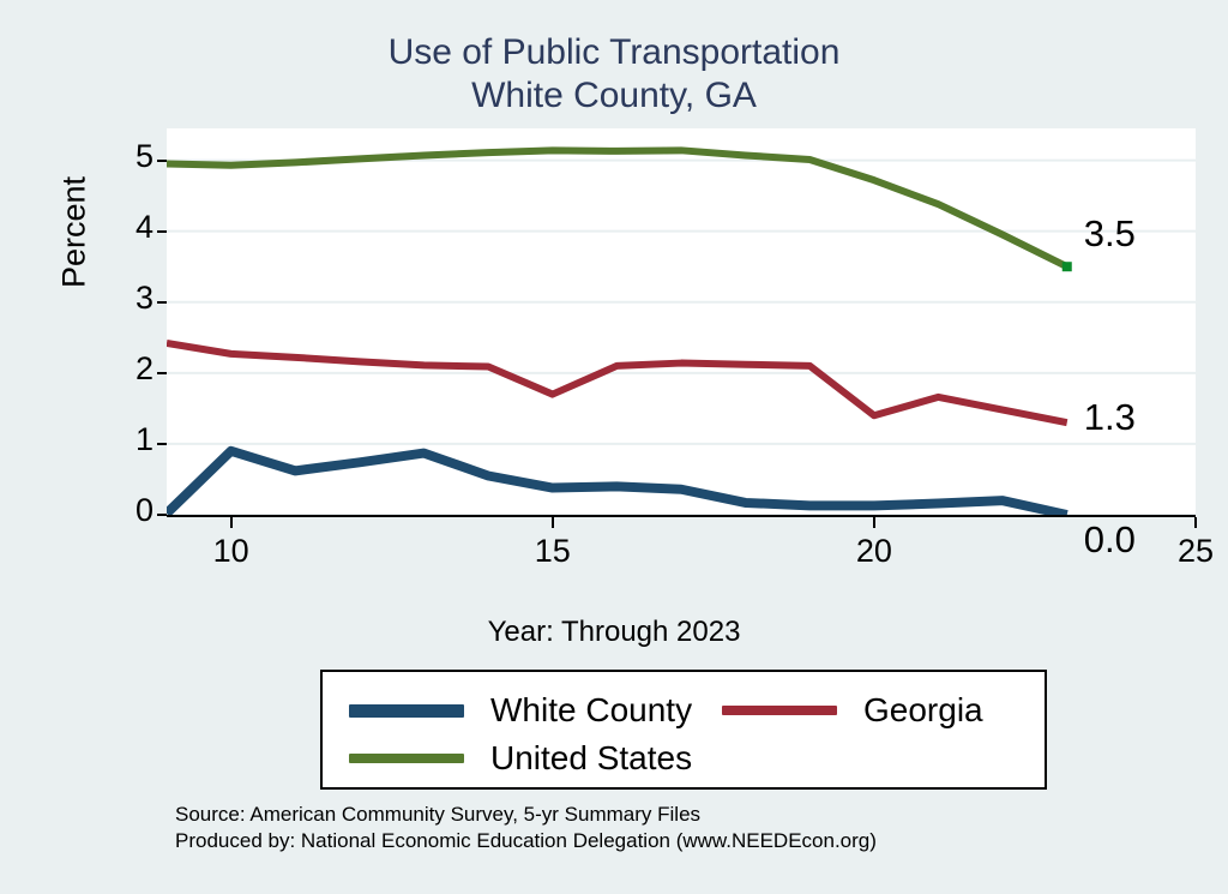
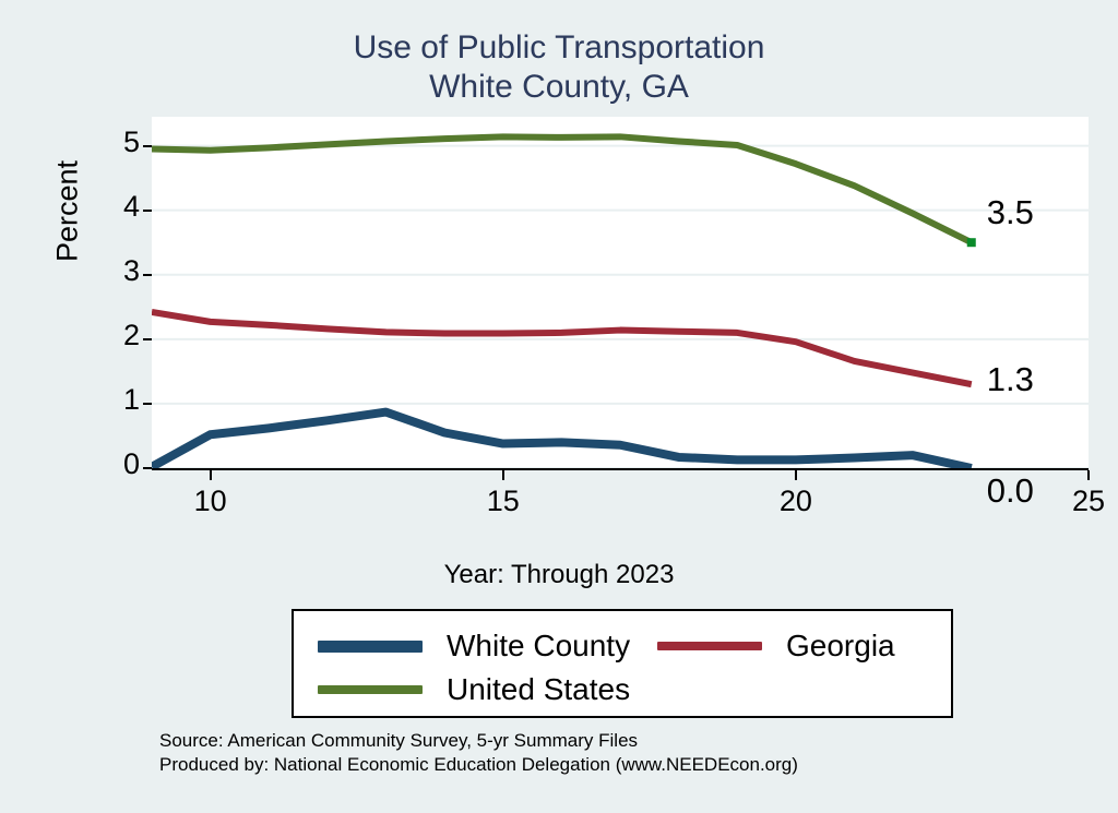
White County/10: 0.9 -> 0.5
Georgia/15: 1.7 -> 2.1
Georgia/20: 1.4 -> 2.0
